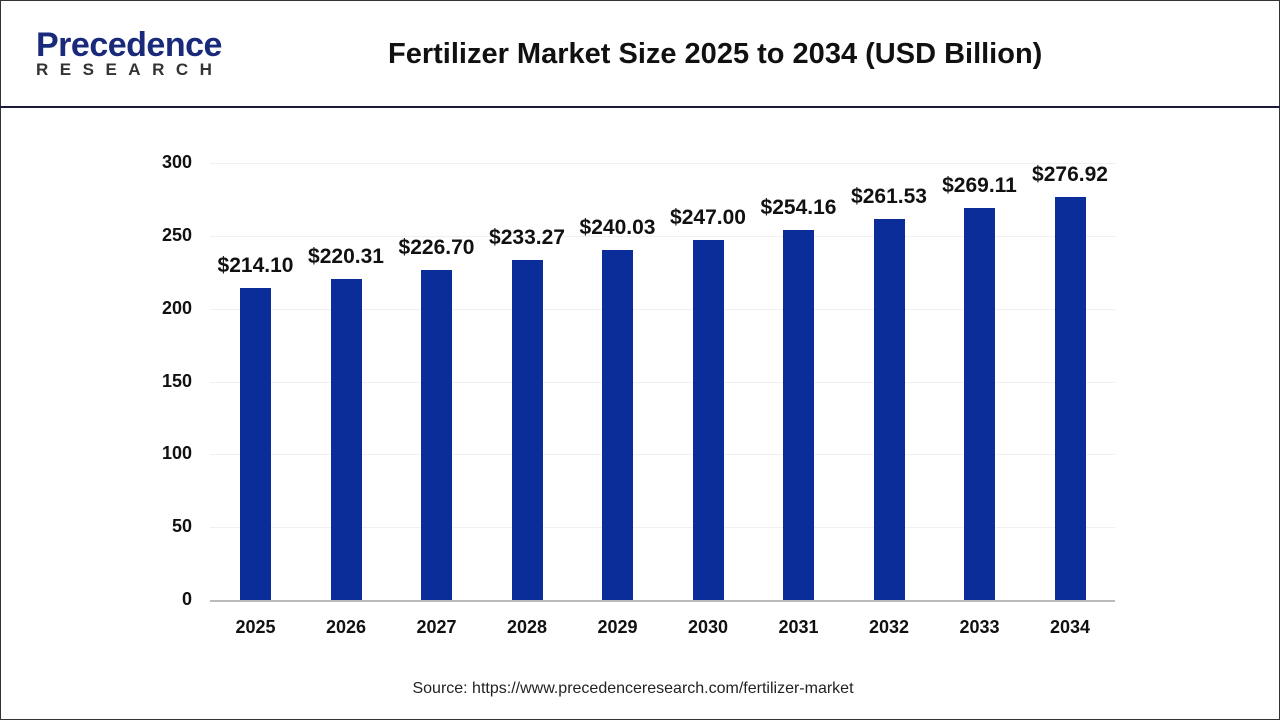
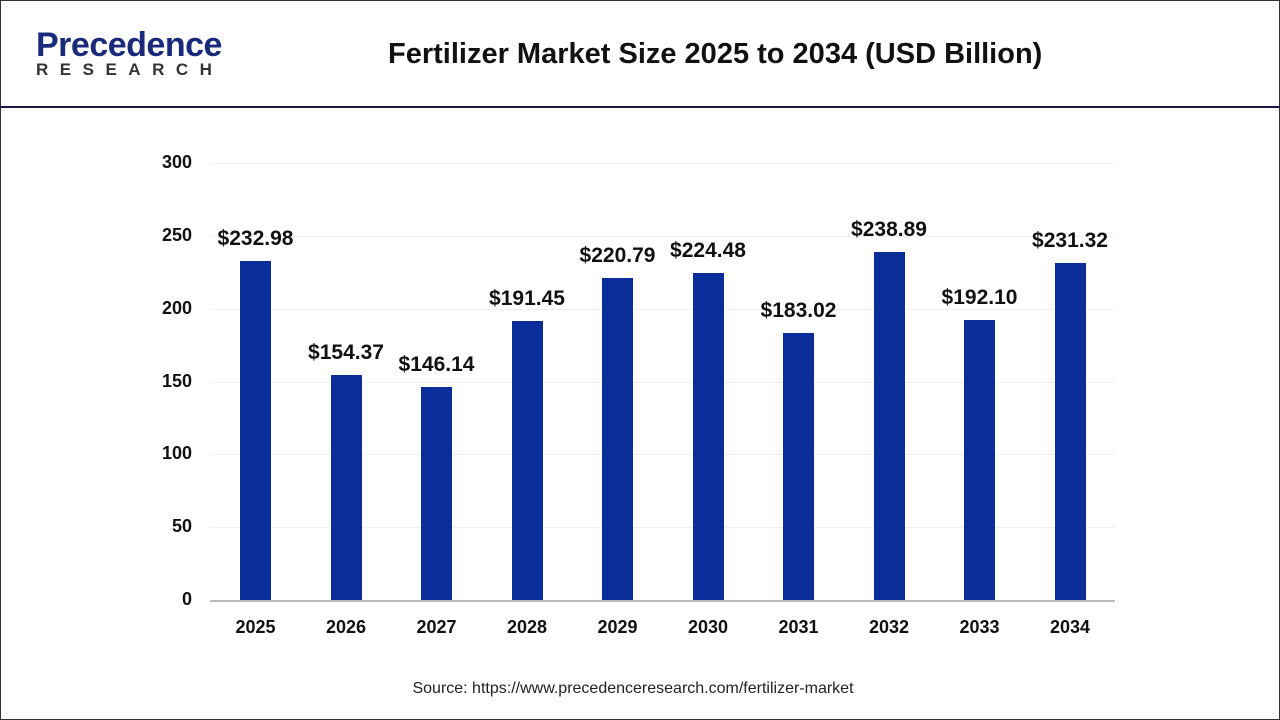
2025: $214.10 -> $232.98
2026: $220.31 -> $154.37
2027: $226.70 -> $146.14
2028: $233.27 -> $191.45
2029: $240.03 -> $220.79
2030: $247.00 -> $224.48
2031: $254.16 -> $183.02
2032: $261.53 -> $238.89
2033: $269.11 -> $192.10
2034: $276.92 -> $231.32
